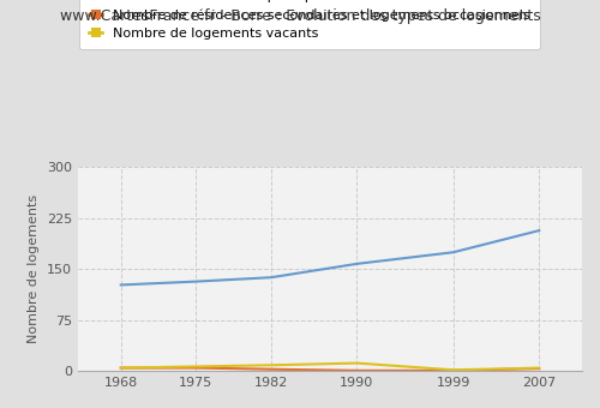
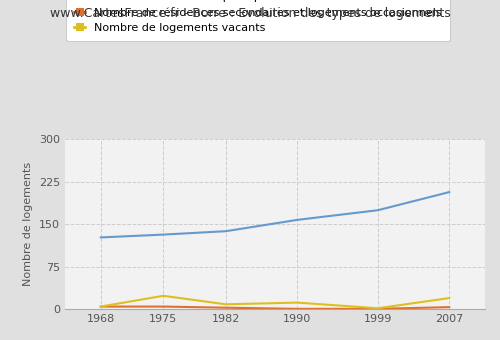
Nombre de logements vacants/1975: 7 -> 24
Nombre de logements vacants/2007: 5 -> 20
